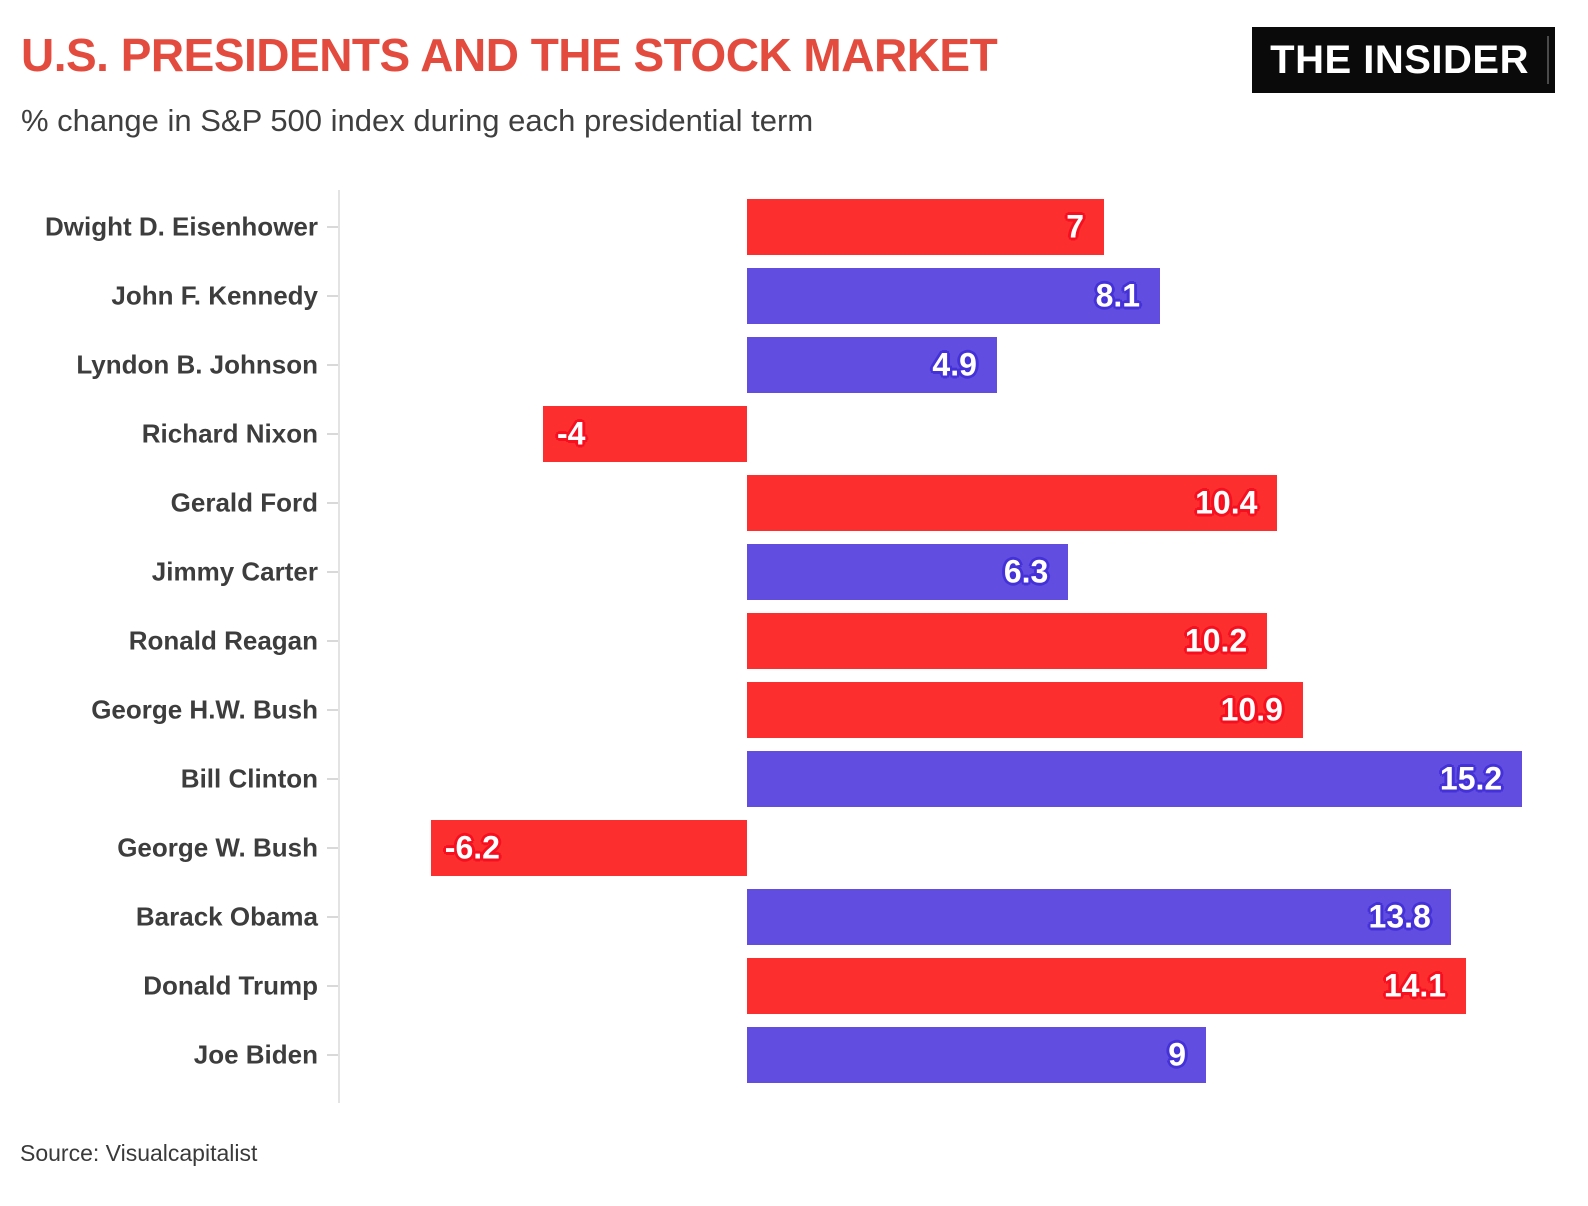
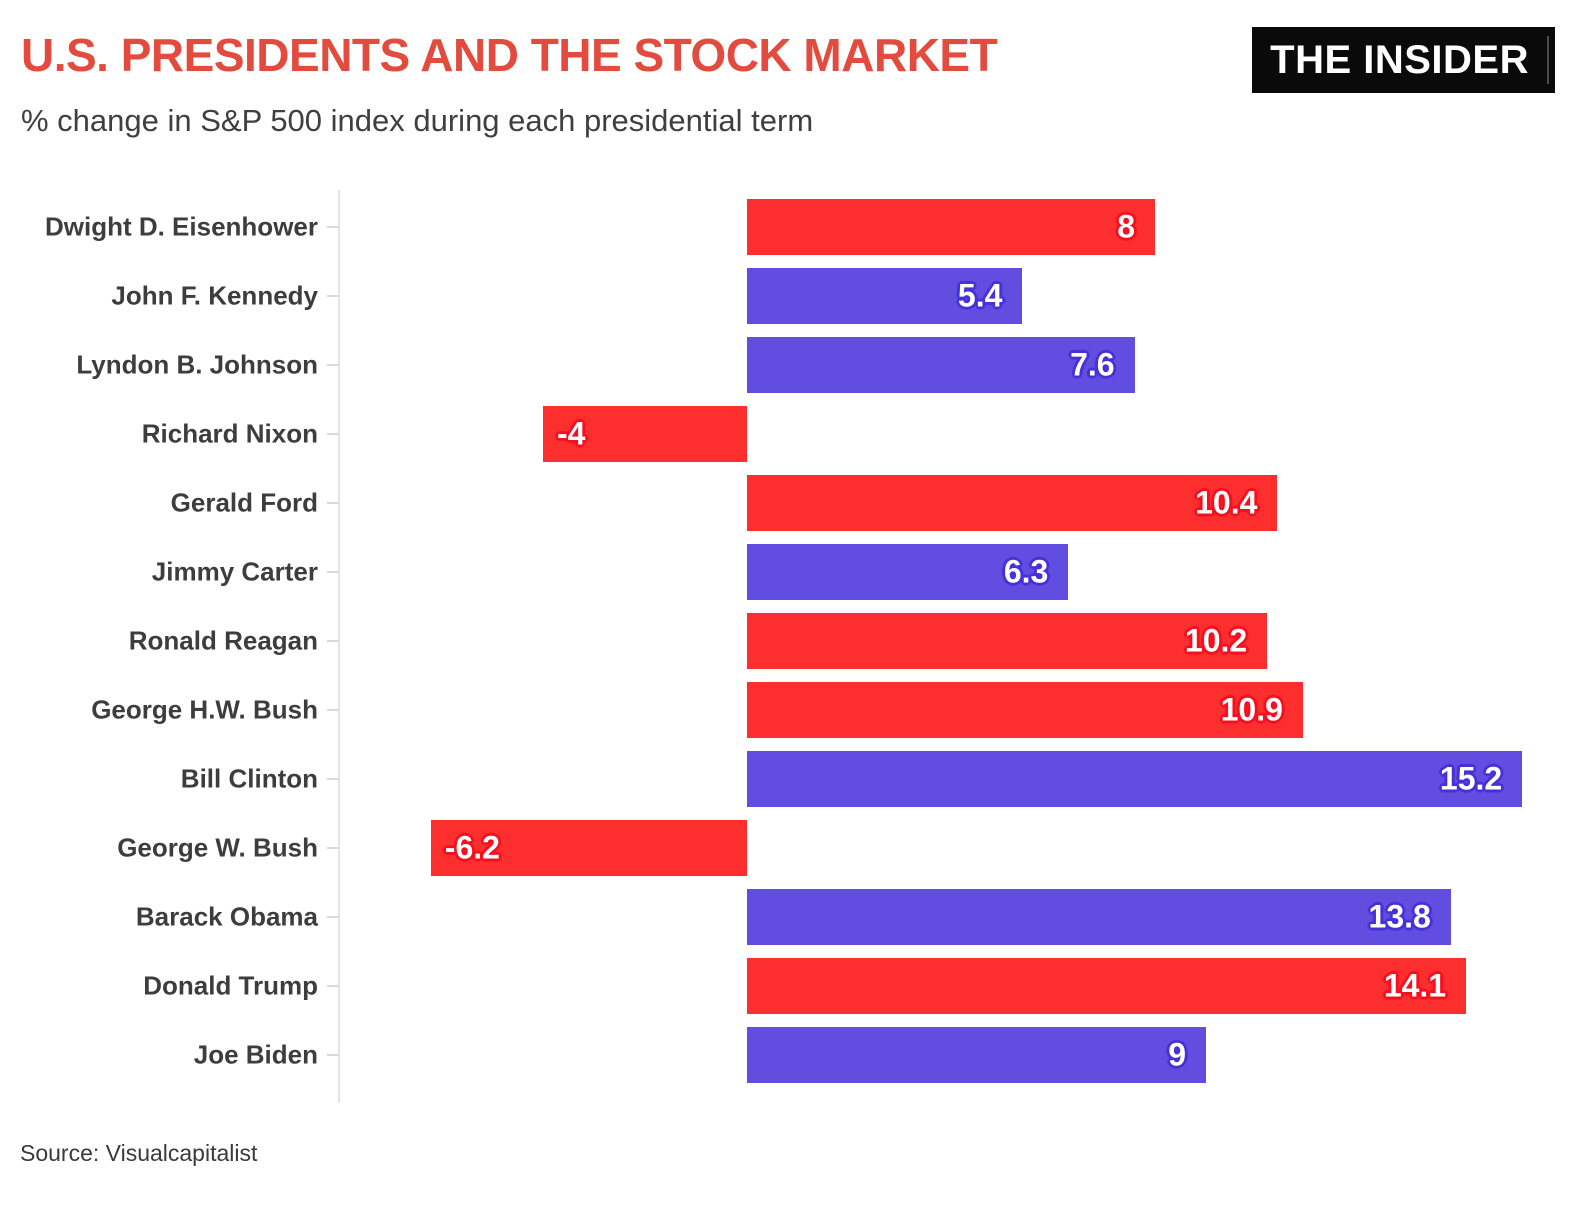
Dwight D. Eisenhower: 7 -> 8
John F. Kennedy: 8.1 -> 5.4
Lyndon B. Johnson: 4.9 -> 7.6
